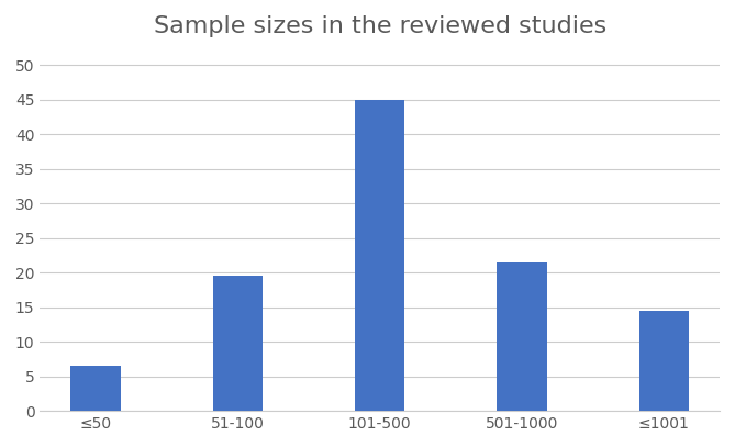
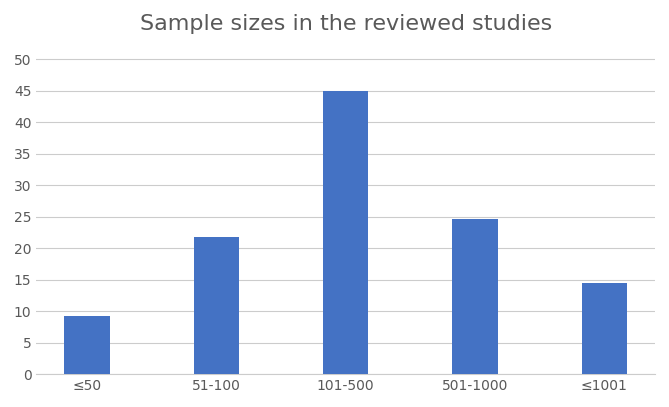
≤50: 6.5 -> 9.2
51-100: 19.5 -> 21.8
501-1000: 21.5 -> 24.6
